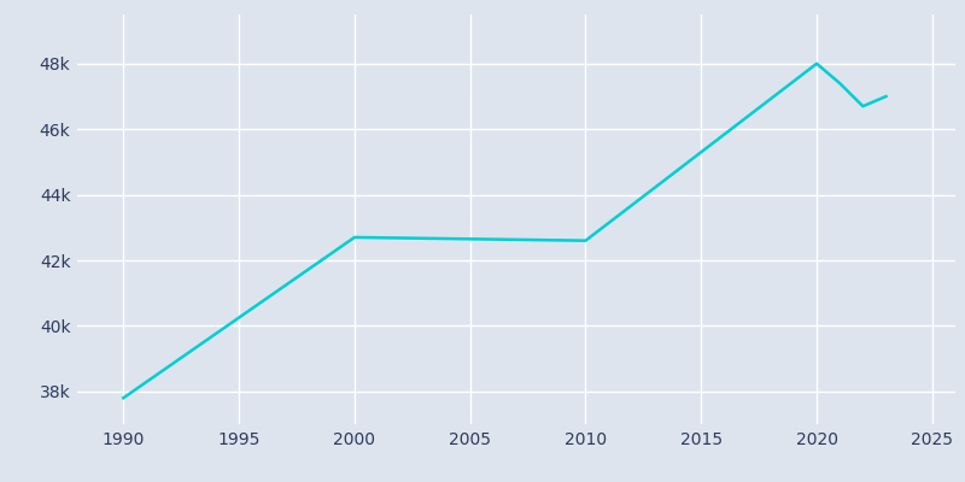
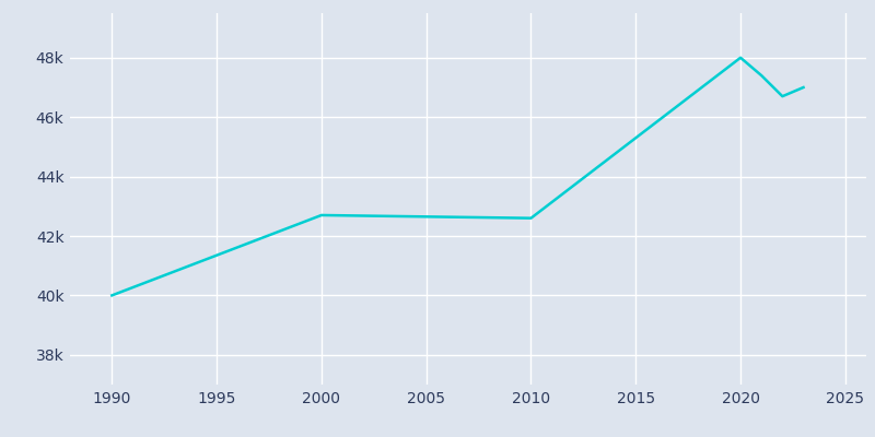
1990: 37.8k -> 40.0k
